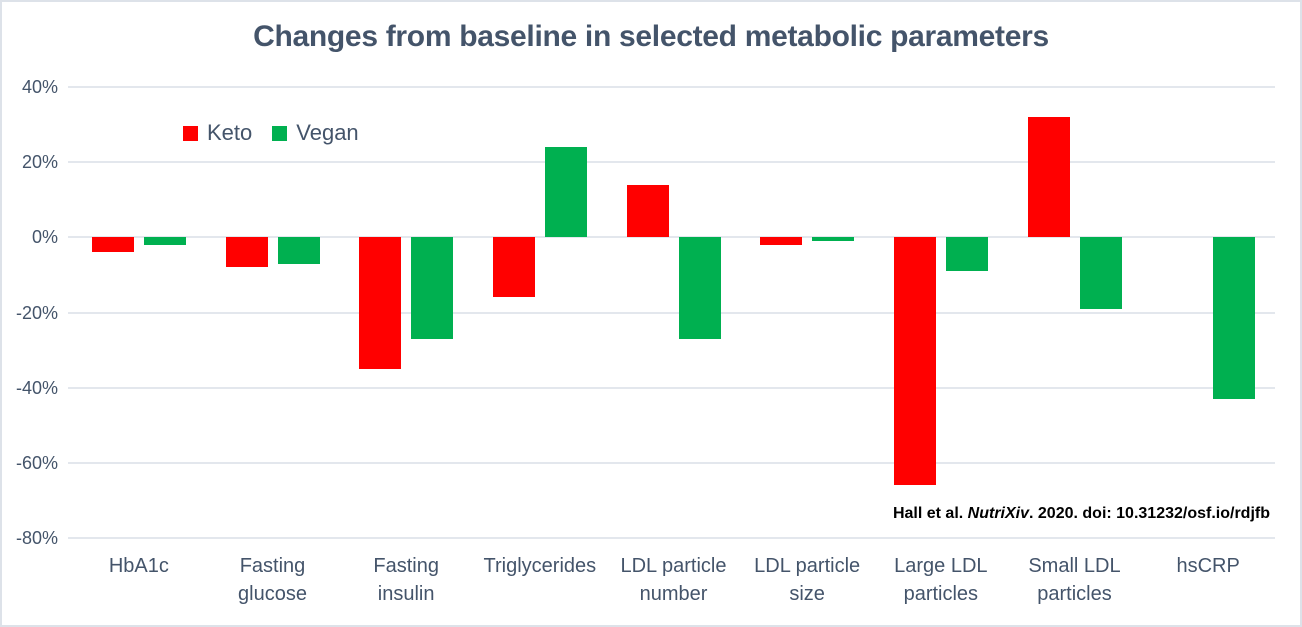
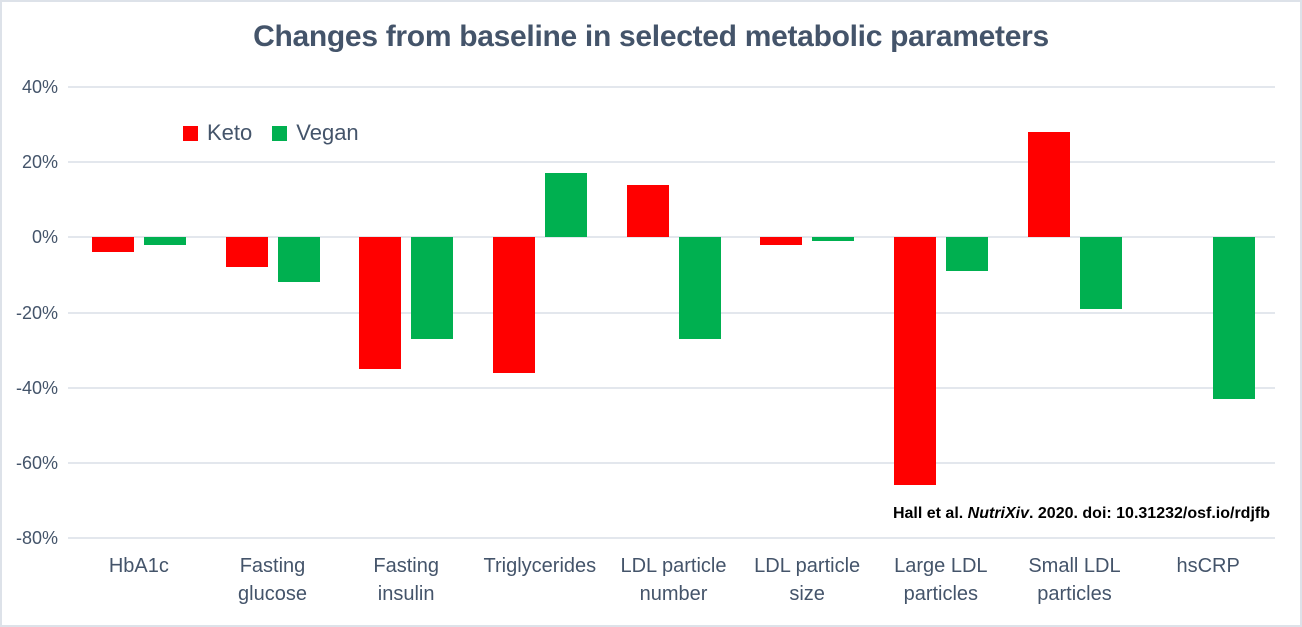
Vegan/Fasting glucose: -7% -> -12%
Keto/Triglycerides: -16% -> -36%
Vegan/Triglycerides: 24% -> 17%
Keto/Small LDL particles: 32% -> 28%
